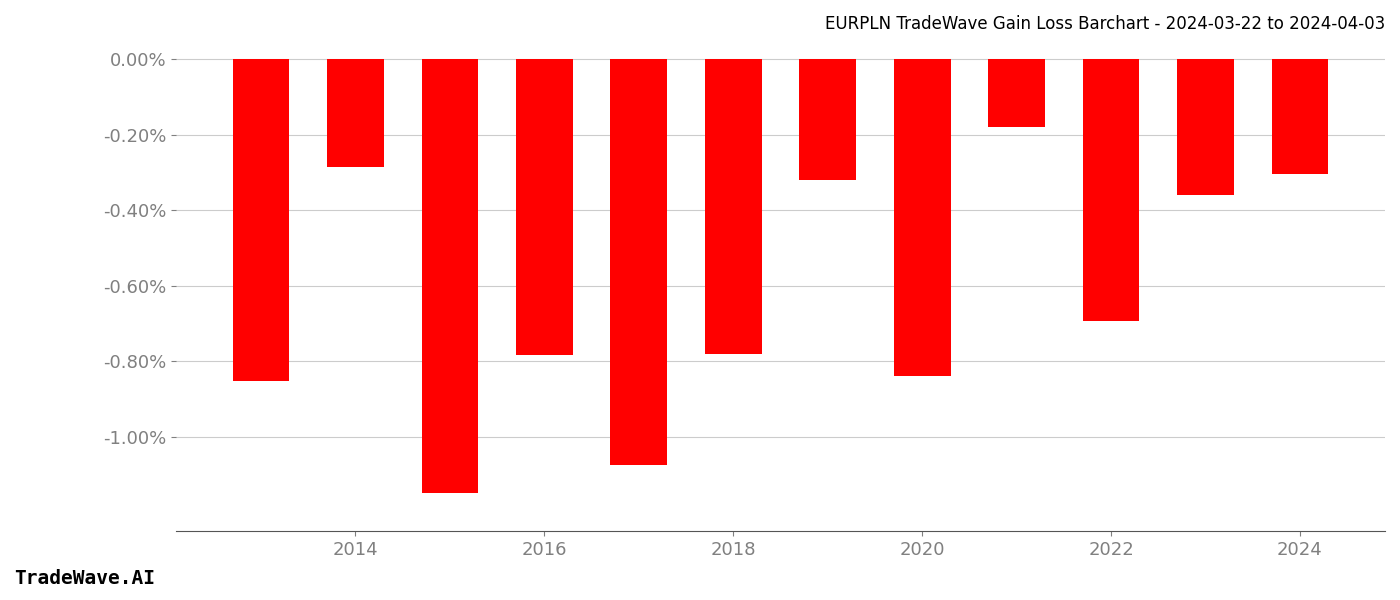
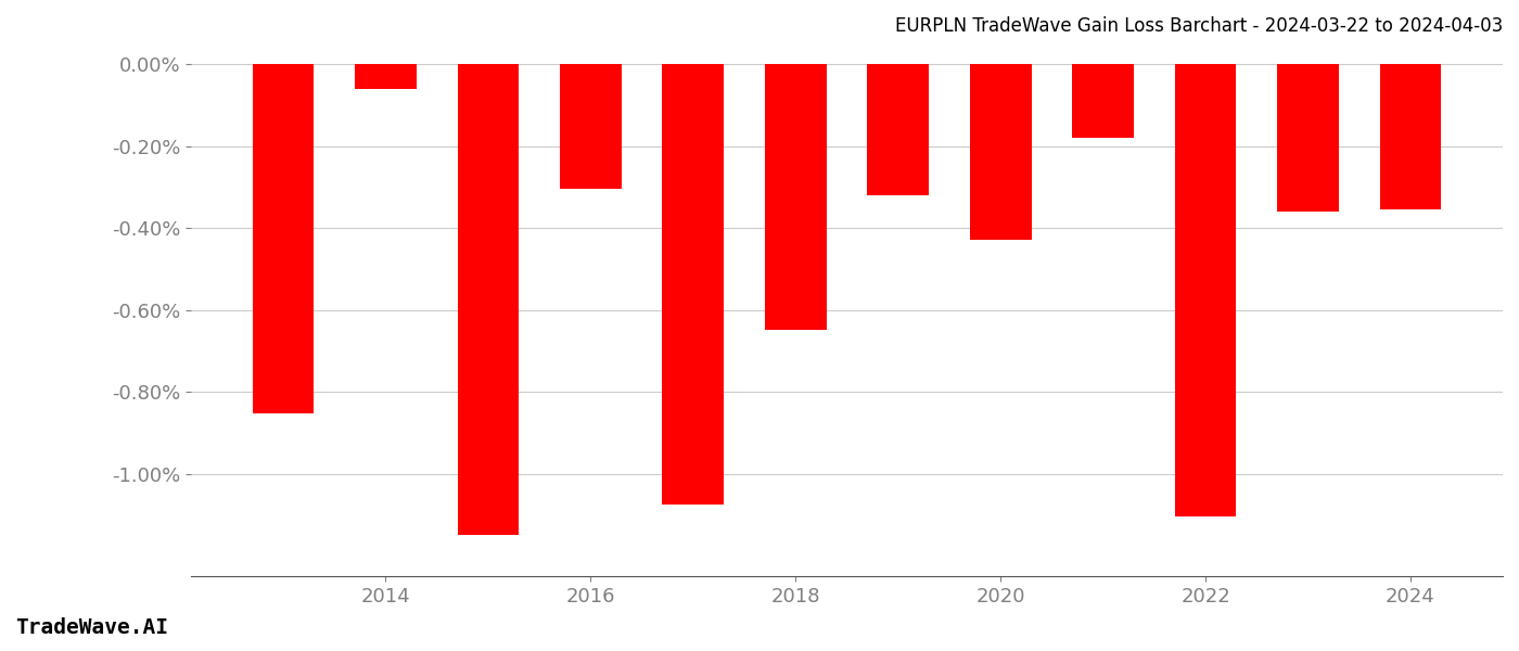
2014: -0.285% -> -0.060%
2016: -0.785% -> -0.305%
2018: -0.780% -> -0.650%
2020: -0.840% -> -0.430%
2022: -0.695% -> -1.105%
2024: -0.305% -> -0.355%
